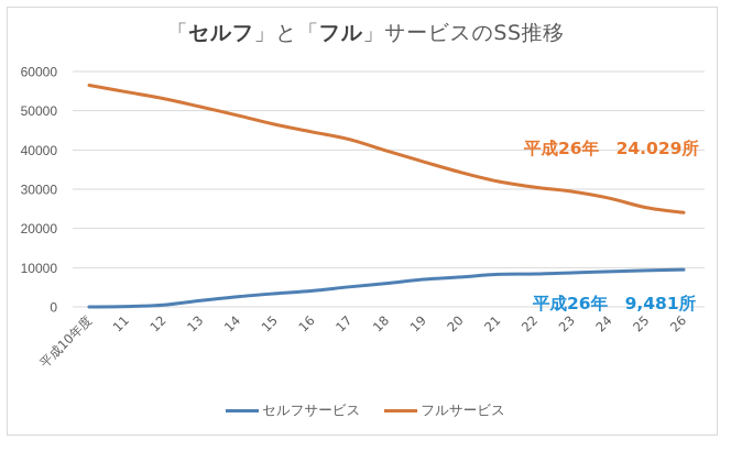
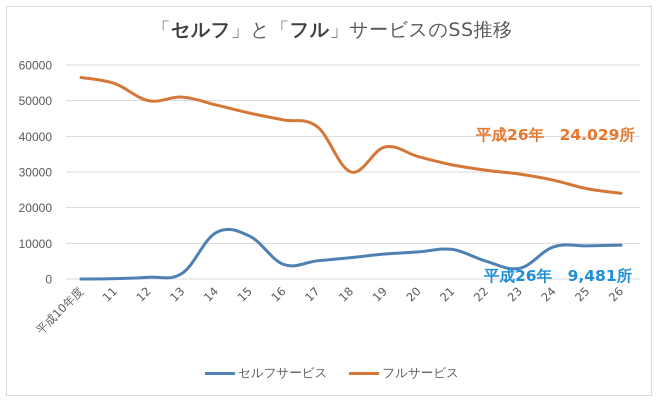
フルサービス/12: 53000 -> 50000
セルフサービス/14: 3000 -> 13000
セルフサービス/15: 3000 -> 12000
フルサービス/18: 40000 -> 30000
セルフサービス/22: 8000 -> 5000
セルフサービス/23: 9000 -> 3000
